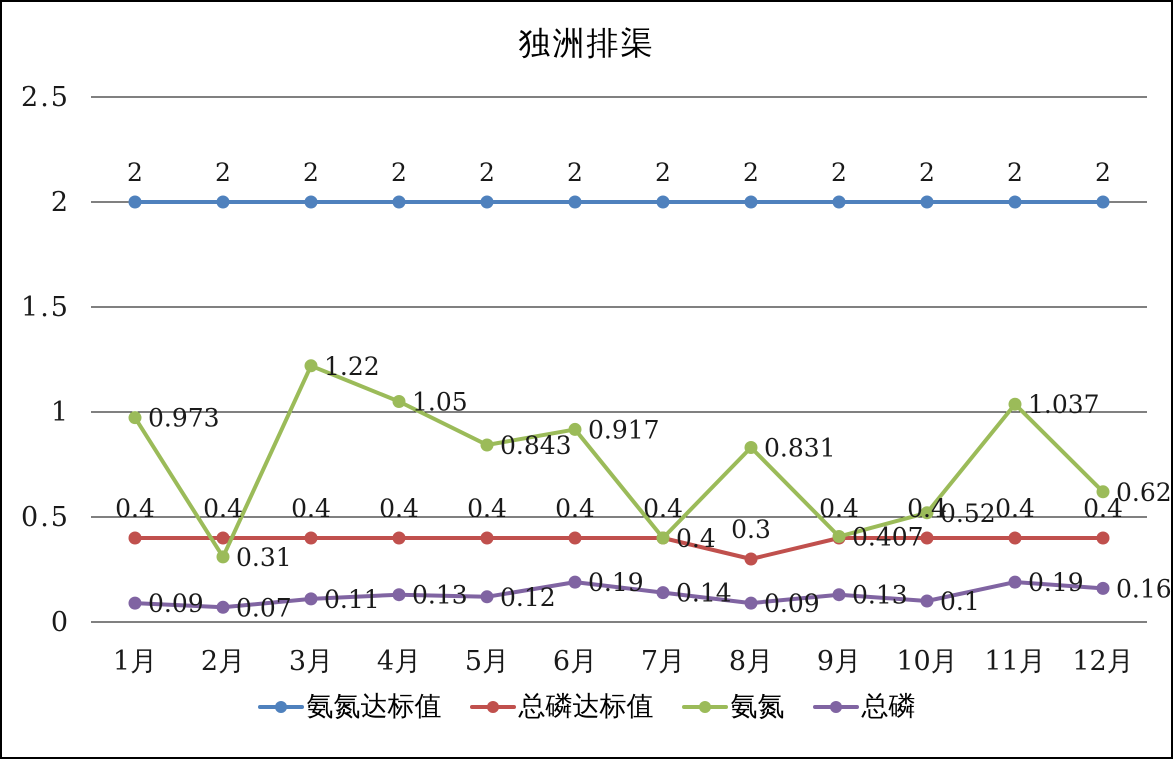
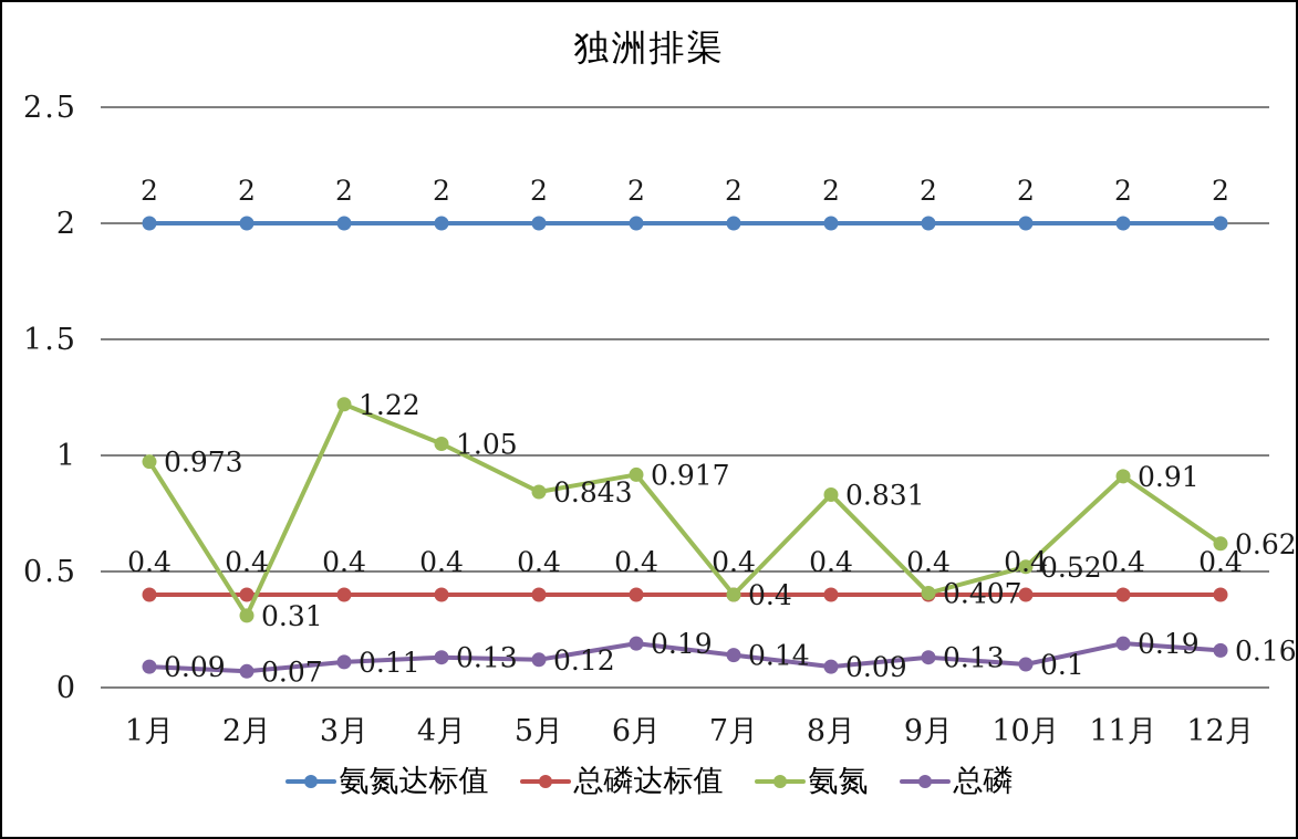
总磷达标值/8月: 0.3 -> 0.4
氨氮/11月: 1.037 -> 0.91
